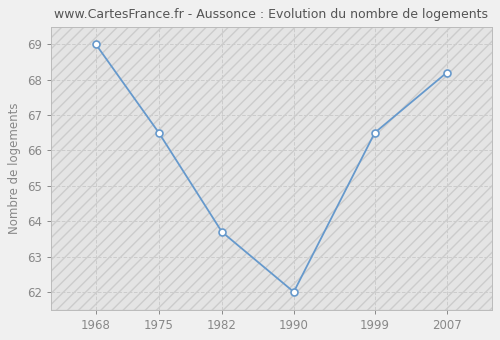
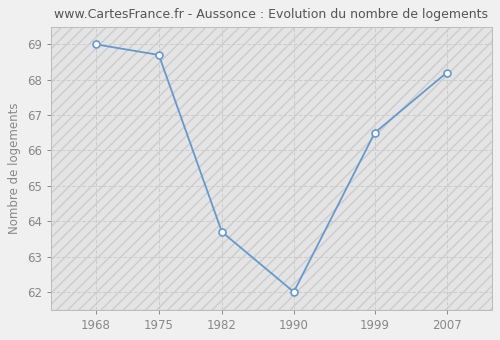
1975: 66.5 -> 68.7
